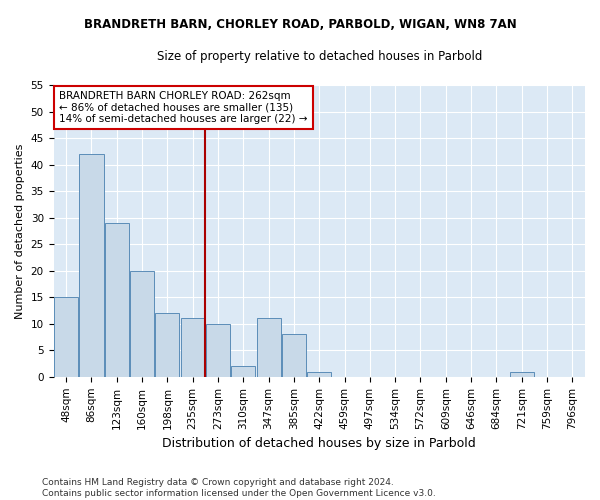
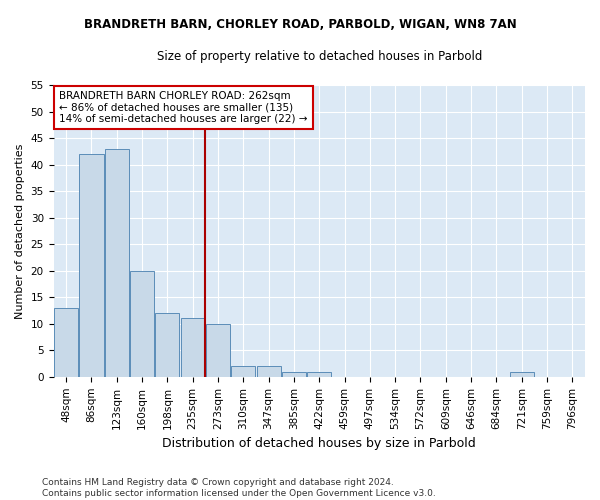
48sqm: 15 -> 13
123sqm: 29 -> 43
347sqm: 11 -> 2
385sqm: 8 -> 1
